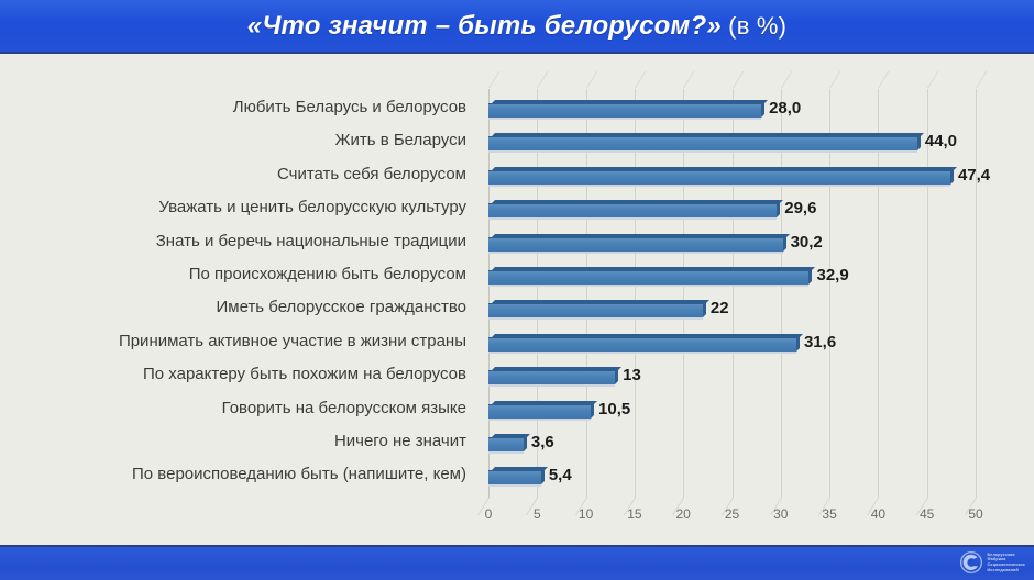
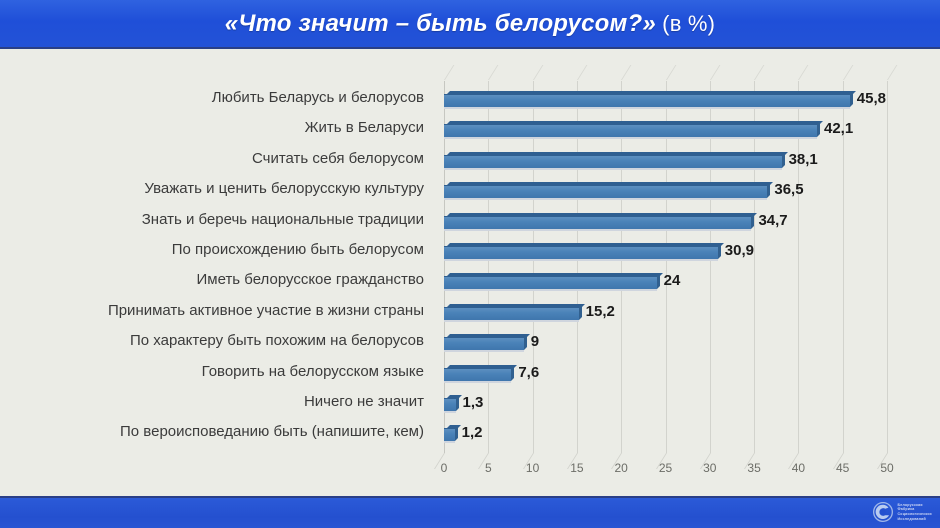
Любить Беларусь и белорусов: 28,0 -> 45,8
Жить в Беларуси: 44,0 -> 42,1
Считать себя белорусом: 47,4 -> 38,1
Уважать и ценить белорусскую культуру: 29,6 -> 36,5
Знать и беречь национальные традиции: 30,2 -> 34,7
По происхождению быть белорусом: 32,9 -> 30,9
Иметь белорусское гражданство: 22 -> 24
Принимать активное участие в жизни страны: 31,6 -> 15,2
По характеру быть похожим на белорусов: 13 -> 9
Говорить на белорусском языке: 10,5 -> 7,6
Ничего не значит: 3,6 -> 1,3
По вероисповеданию быть (напишите, кем): 5,4 -> 1,2
